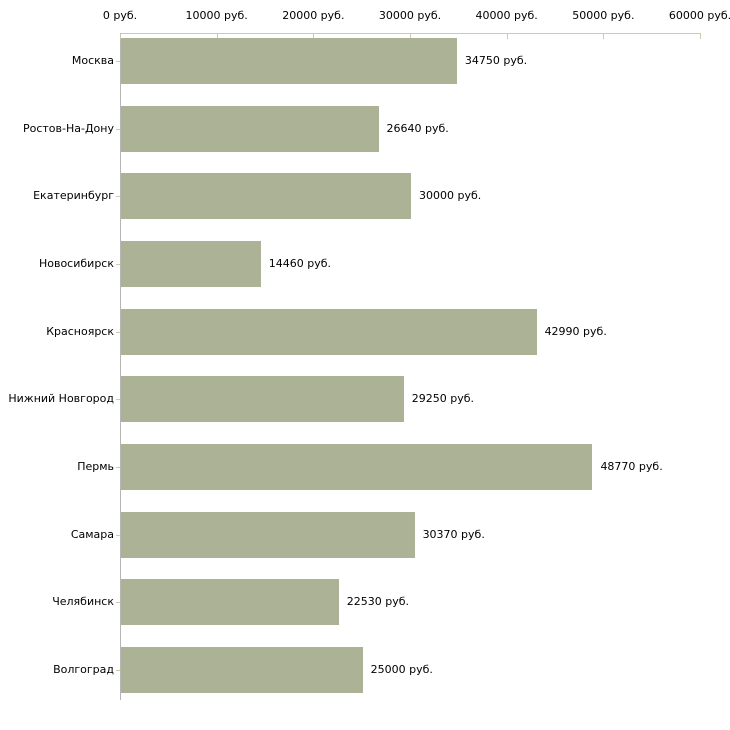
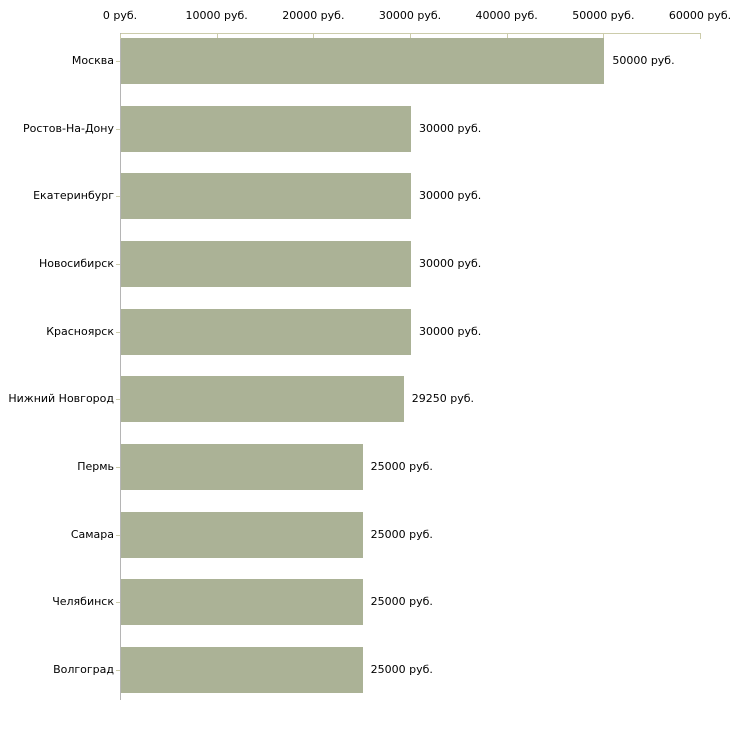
Москва: 34750 -> 50000
Ростов-На-Дону: 26640 -> 30000
Новосибирск: 14460 -> 30000
Красноярск: 42990 -> 30000
Пермь: 48770 -> 25000
Самара: 30370 -> 25000
Челябинск: 22530 -> 25000
